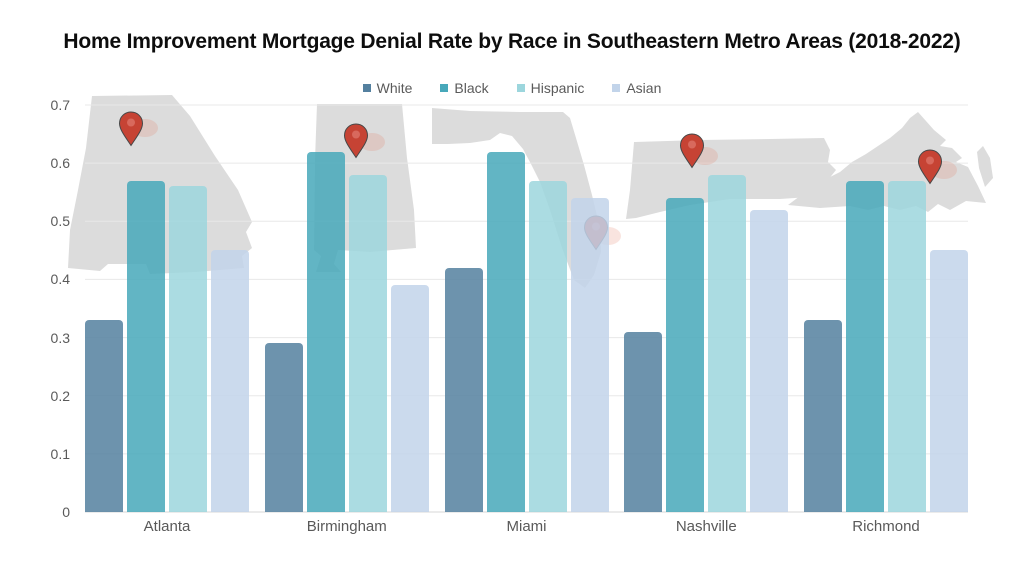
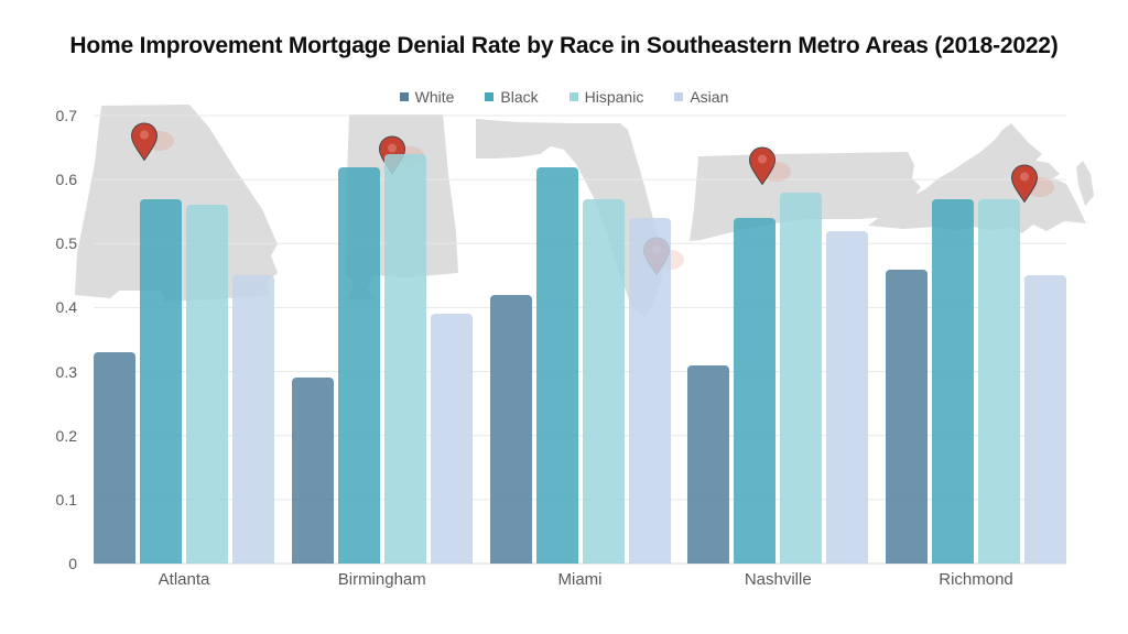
Hispanic/Birmingham: 0.58 -> 0.64
White/Richmond: 0.33 -> 0.46
